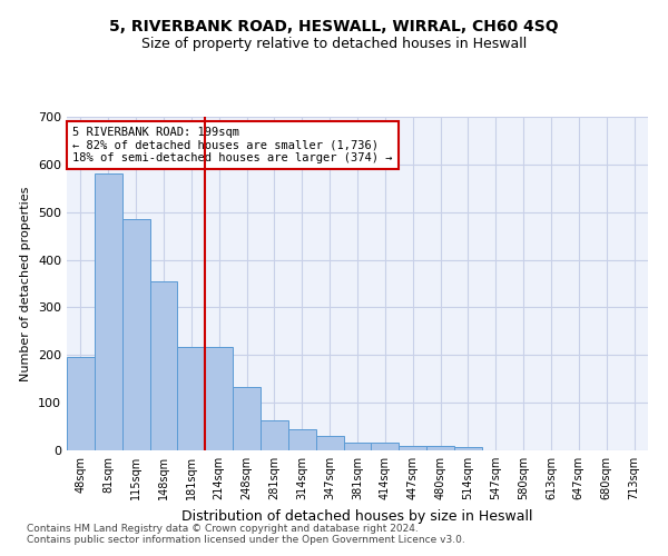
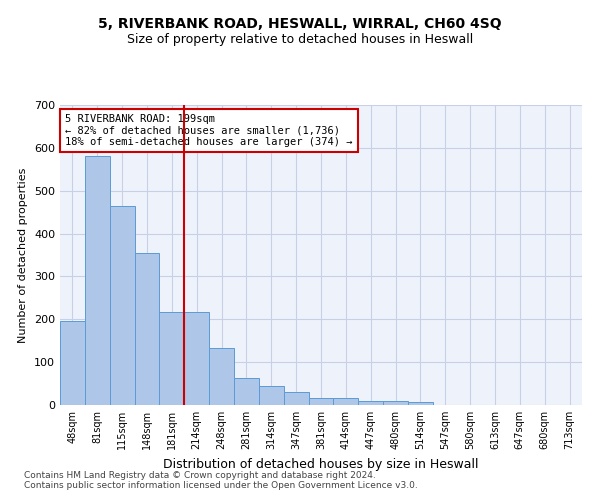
115sqm: 486 -> 465
